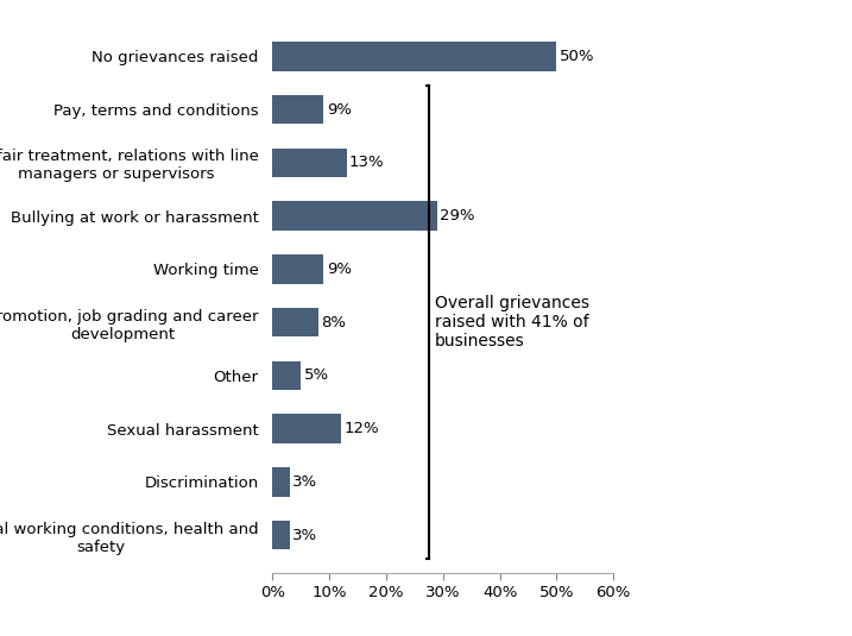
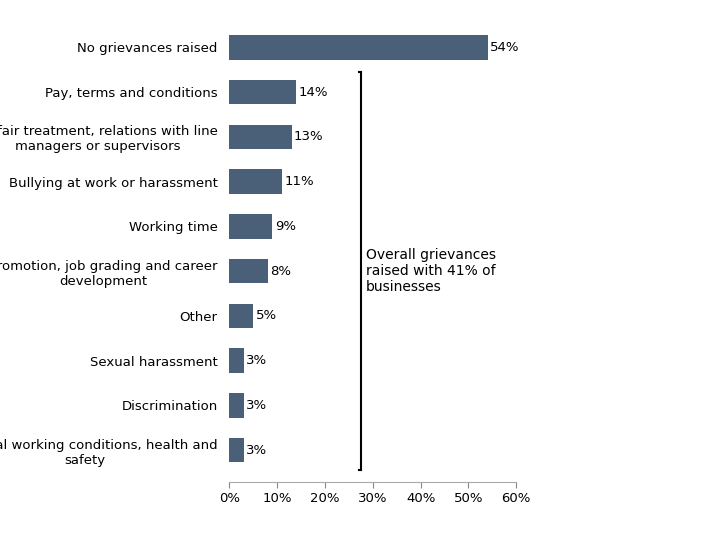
No grievances raised: 50% -> 54%
Pay, terms and conditions: 9% -> 14%
Bullying at work or harassment: 29% -> 11%
Sexual harassment: 12% -> 3%
